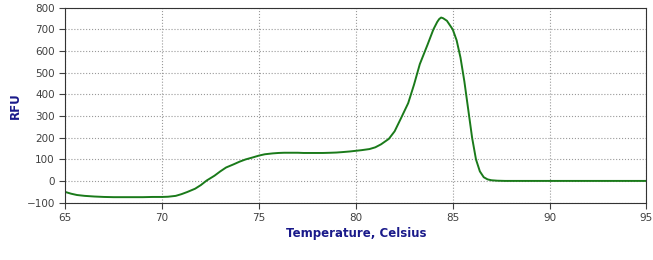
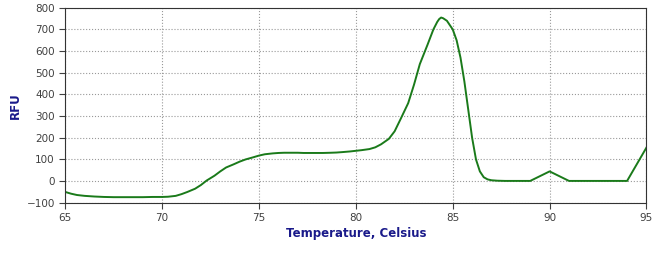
90: 1 -> 45
95: 1 -> 155
